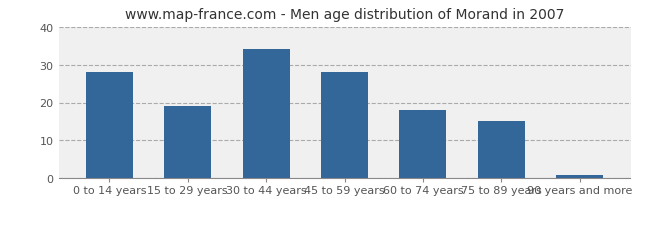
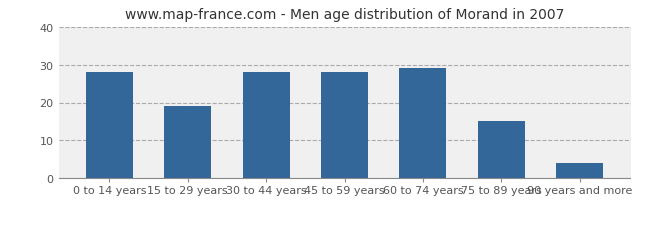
30 to 44 years: 34 -> 28
60 to 74 years: 18 -> 29
90 years and more: 1 -> 4
